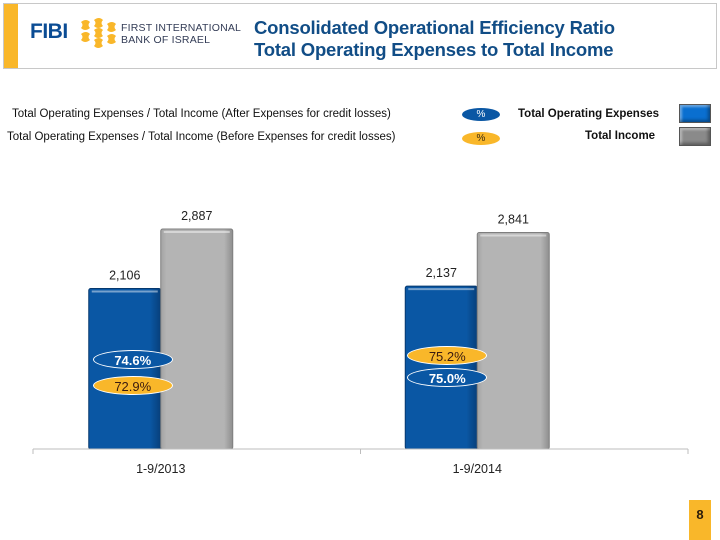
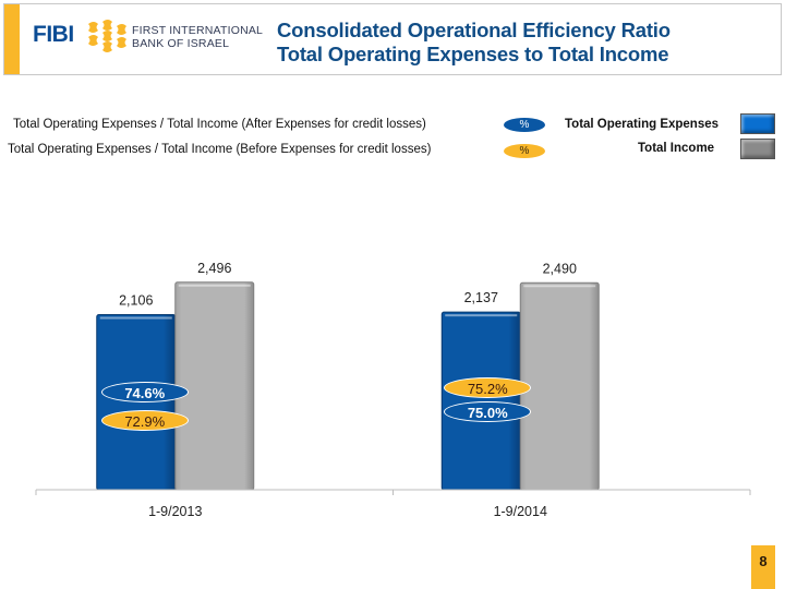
Total Income/1-9/2013: 2,887 -> 2,496
Total Income/1-9/2014: 2,841 -> 2,490
